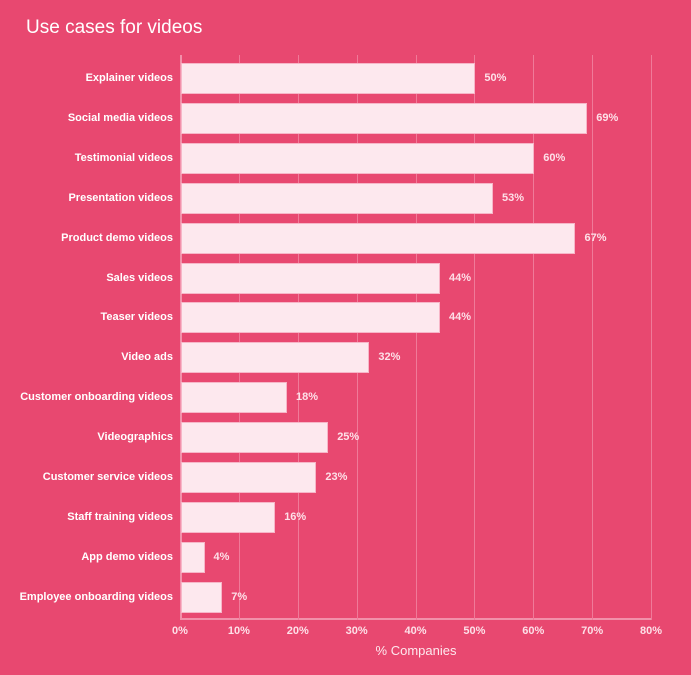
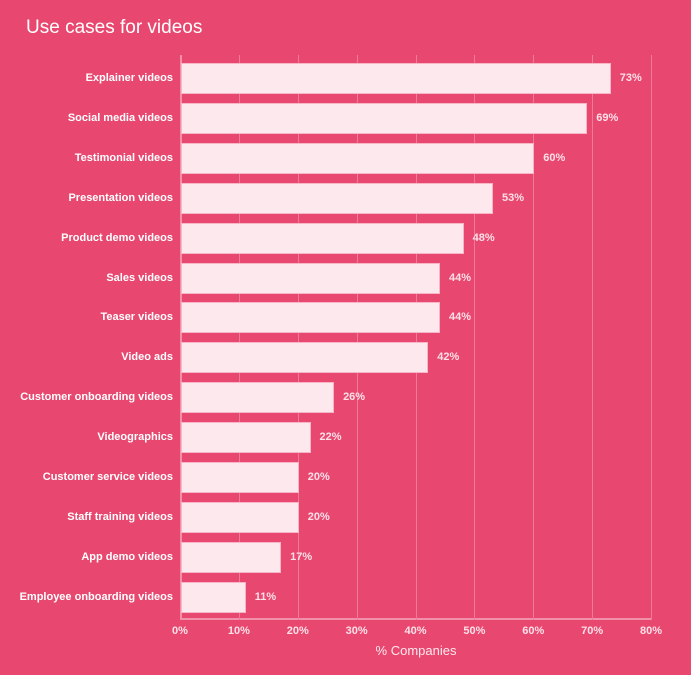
Explainer videos: 50% -> 73%
Product demo videos: 67% -> 48%
Video ads: 32% -> 42%
Customer onboarding videos: 18% -> 26%
Videographics: 25% -> 22%
Customer service videos: 23% -> 20%
Staff training videos: 16% -> 20%
App demo videos: 4% -> 17%
Employee onboarding videos: 7% -> 11%
